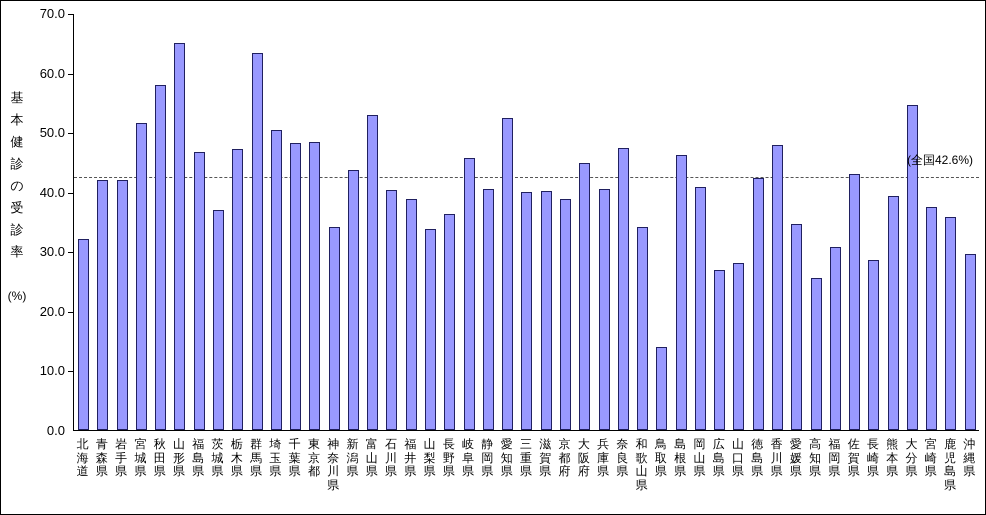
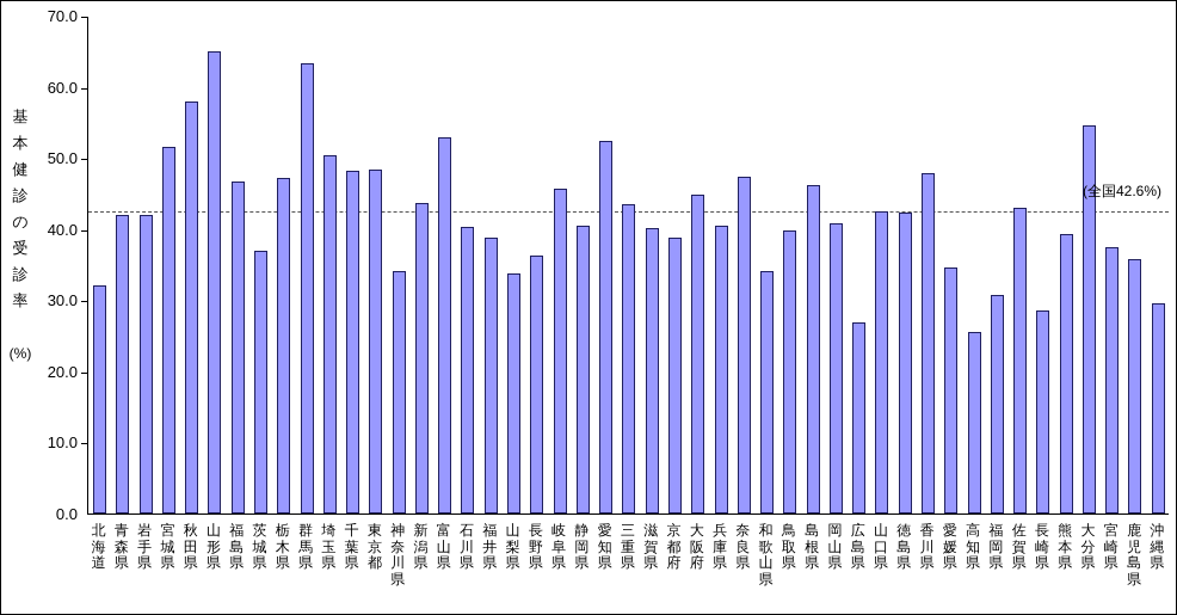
三重県: 40 -> 44
鳥取県: 14 -> 40
山口県: 28 -> 42
